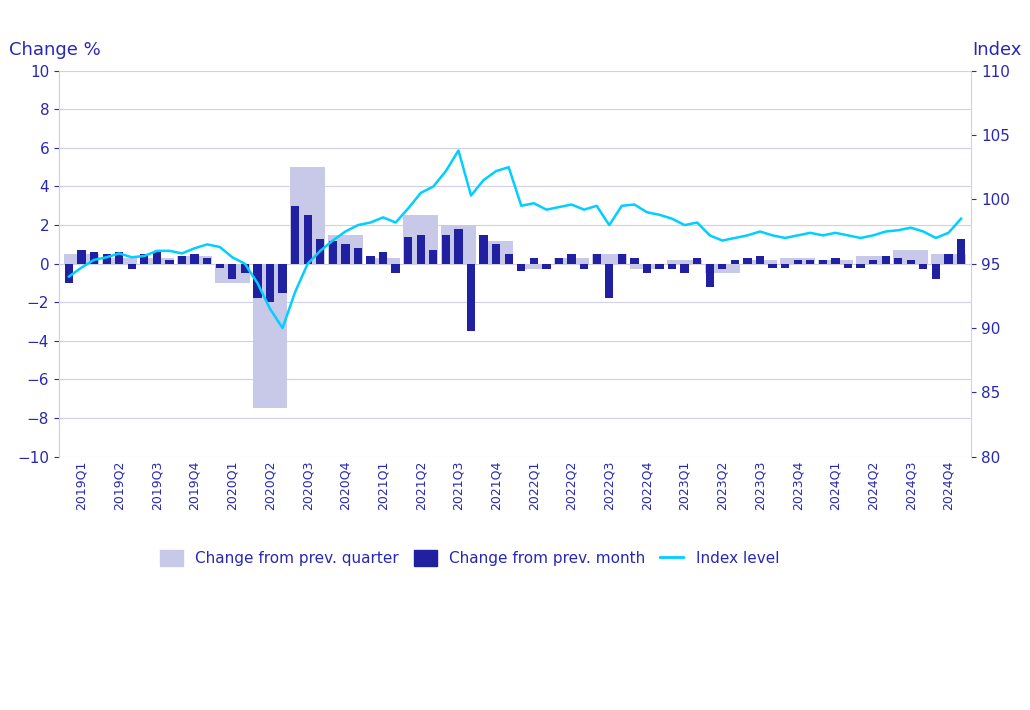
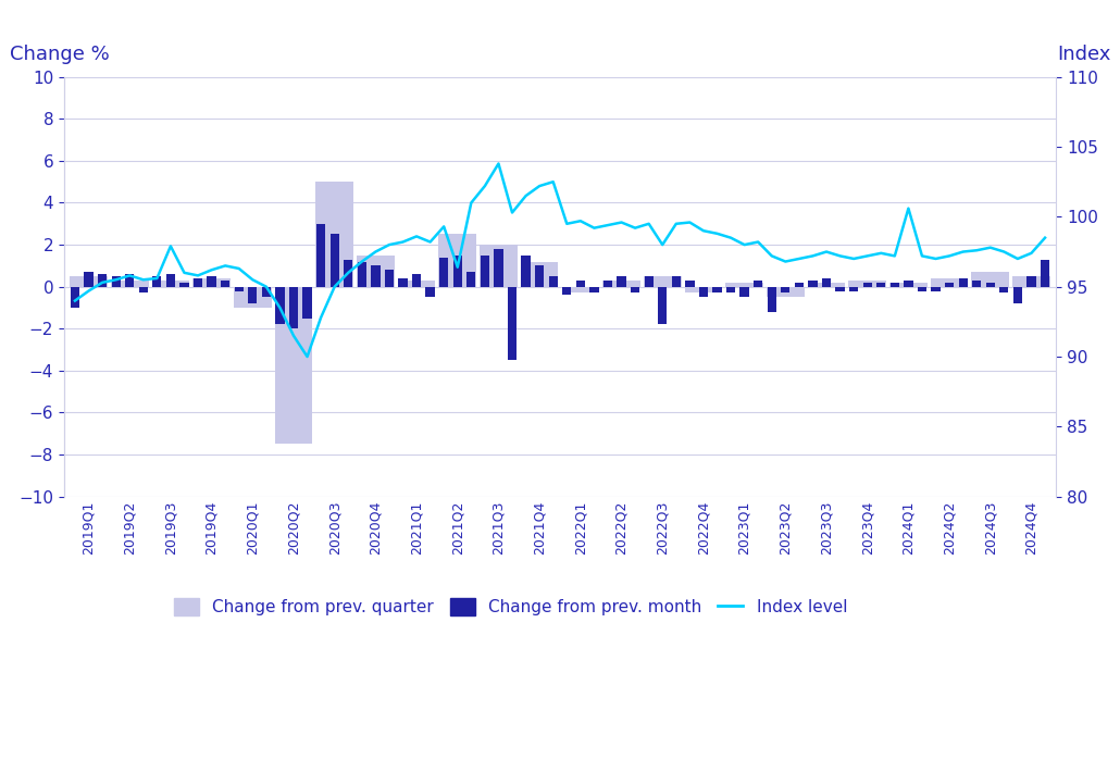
Index level/2019Q3: 96.0 -> 97.9
Index level/2021Q2: 100.5 -> 96.4
Index level/2024Q1: 97.4 -> 100.6
